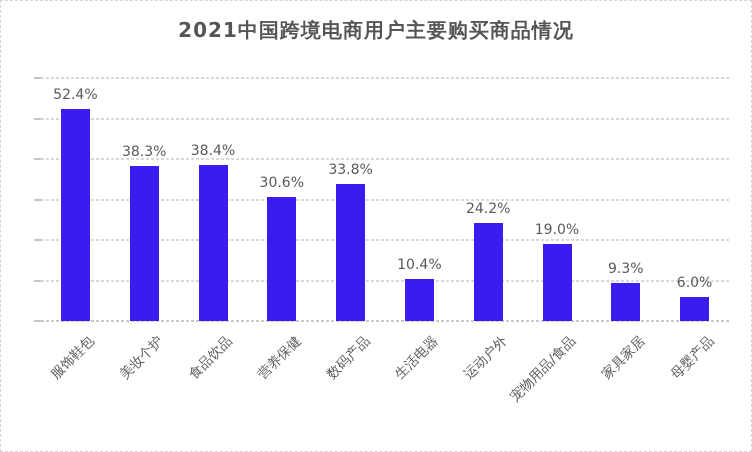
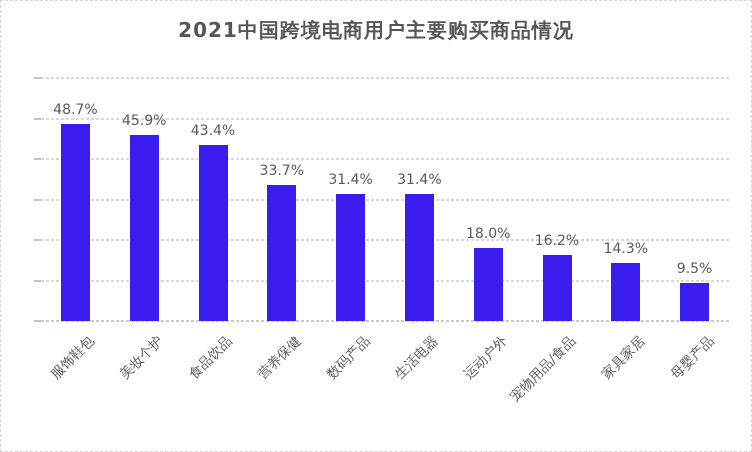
服饰鞋包: 52.4% -> 48.7%
美妆个护: 38.3% -> 45.9%
食品饮品: 38.4% -> 43.4%
营养保健: 30.6% -> 33.7%
数码产品: 33.8% -> 31.4%
生活电器: 10.4% -> 31.4%
运动户外: 24.2% -> 18.0%
宠物用品/食品: 19.0% -> 16.2%
家具家居: 9.3% -> 14.3%
母婴产品: 6.0% -> 9.5%
